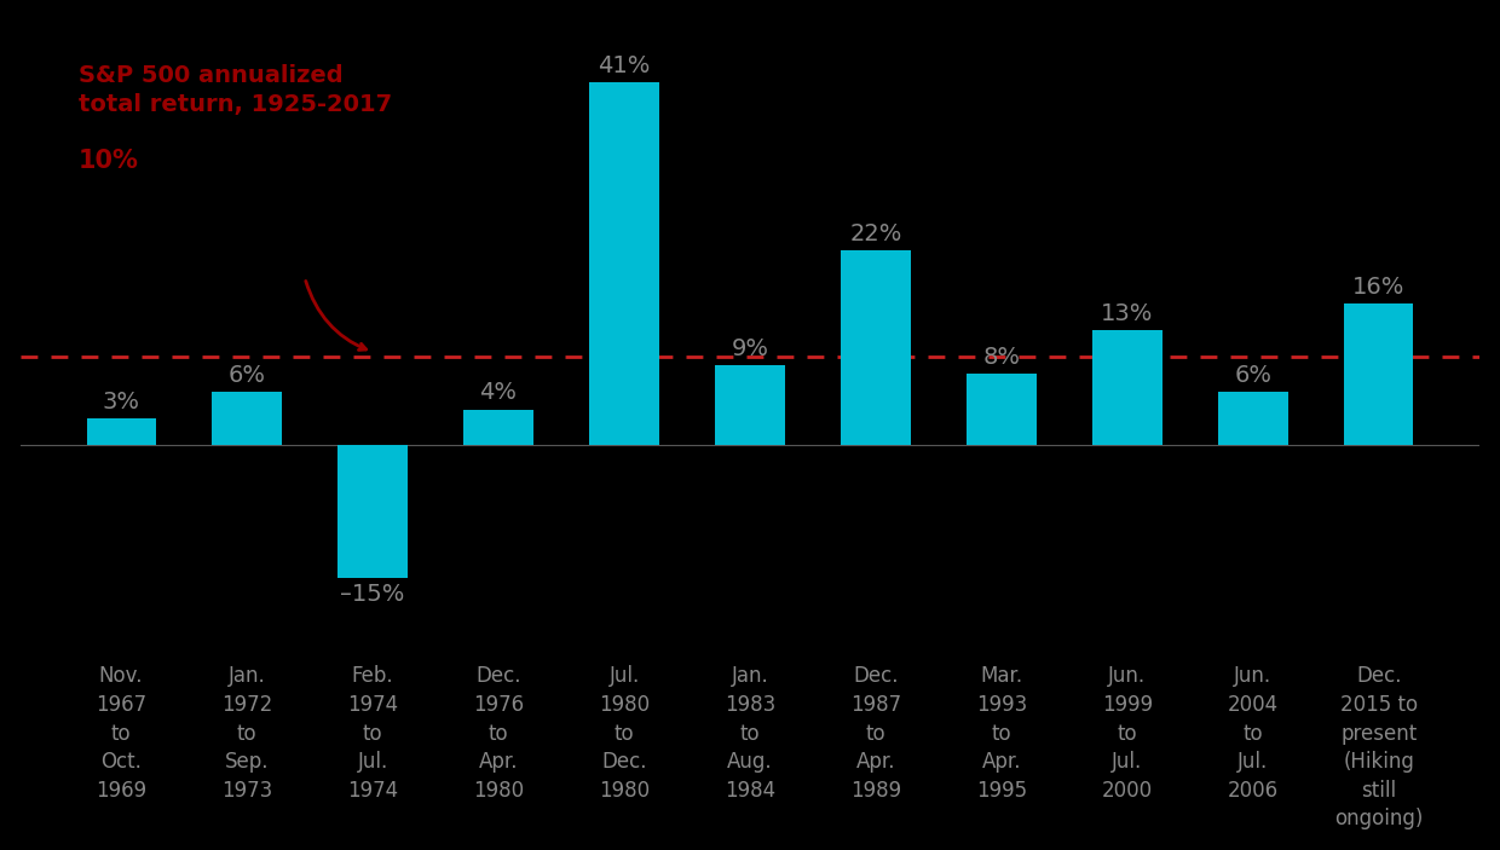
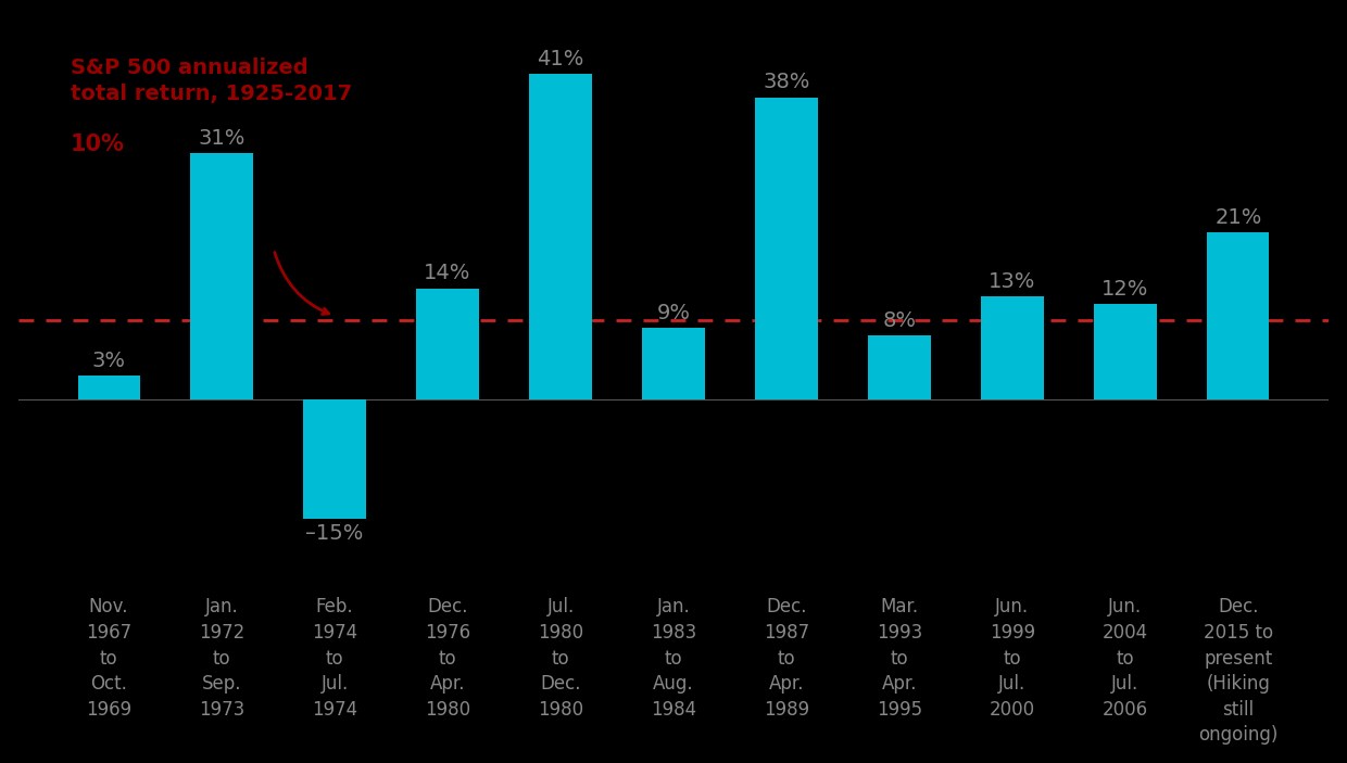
Jan. 1972 to Sep. 1973: 6% -> 31%
Dec. 1976 to Apr. 1980: 4% -> 14%
Dec. 1987 to Apr. 1989: 22% -> 38%
Jun. 2004 to Jul. 2006: 6% -> 12%
Dec. 2015 to present (Hiking still ongoing): 16% -> 21%
